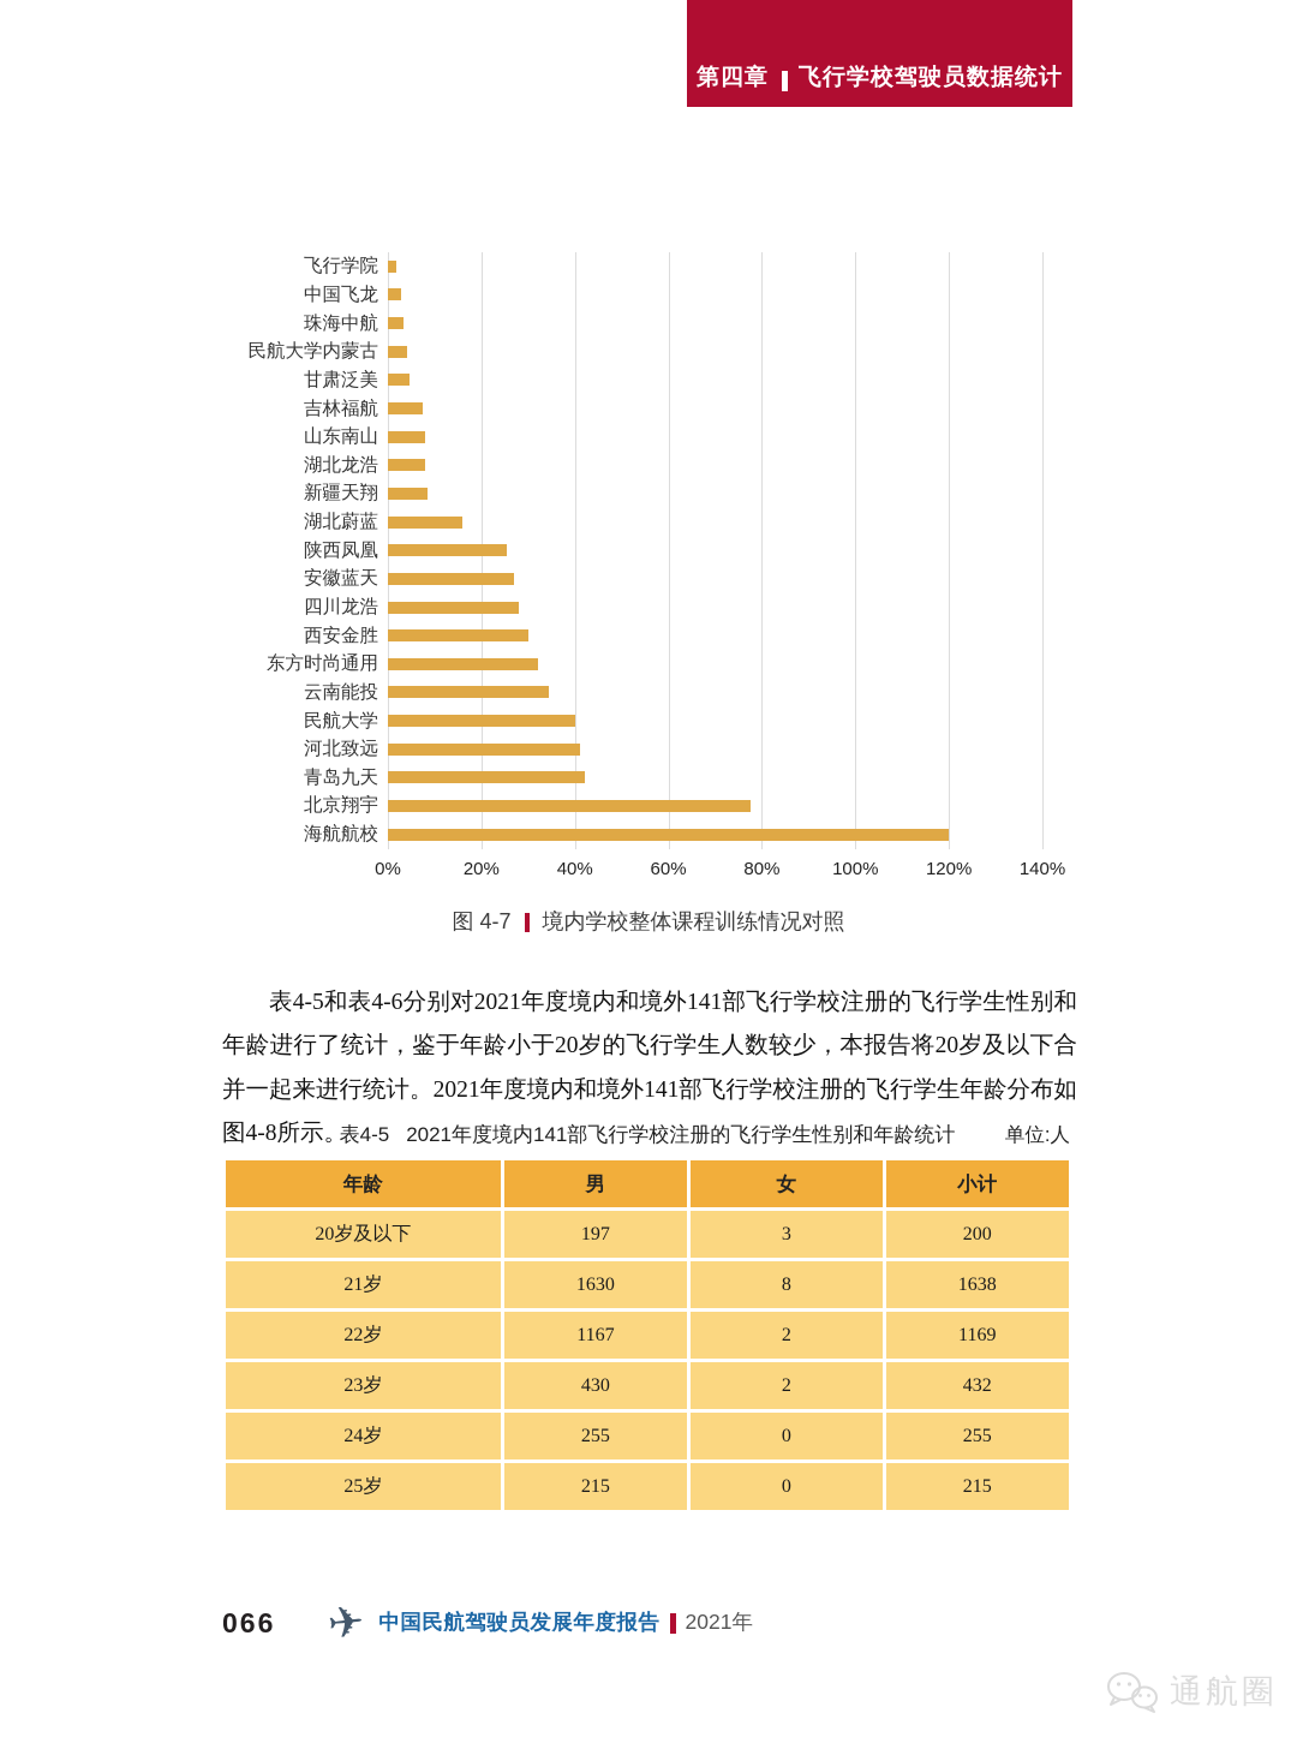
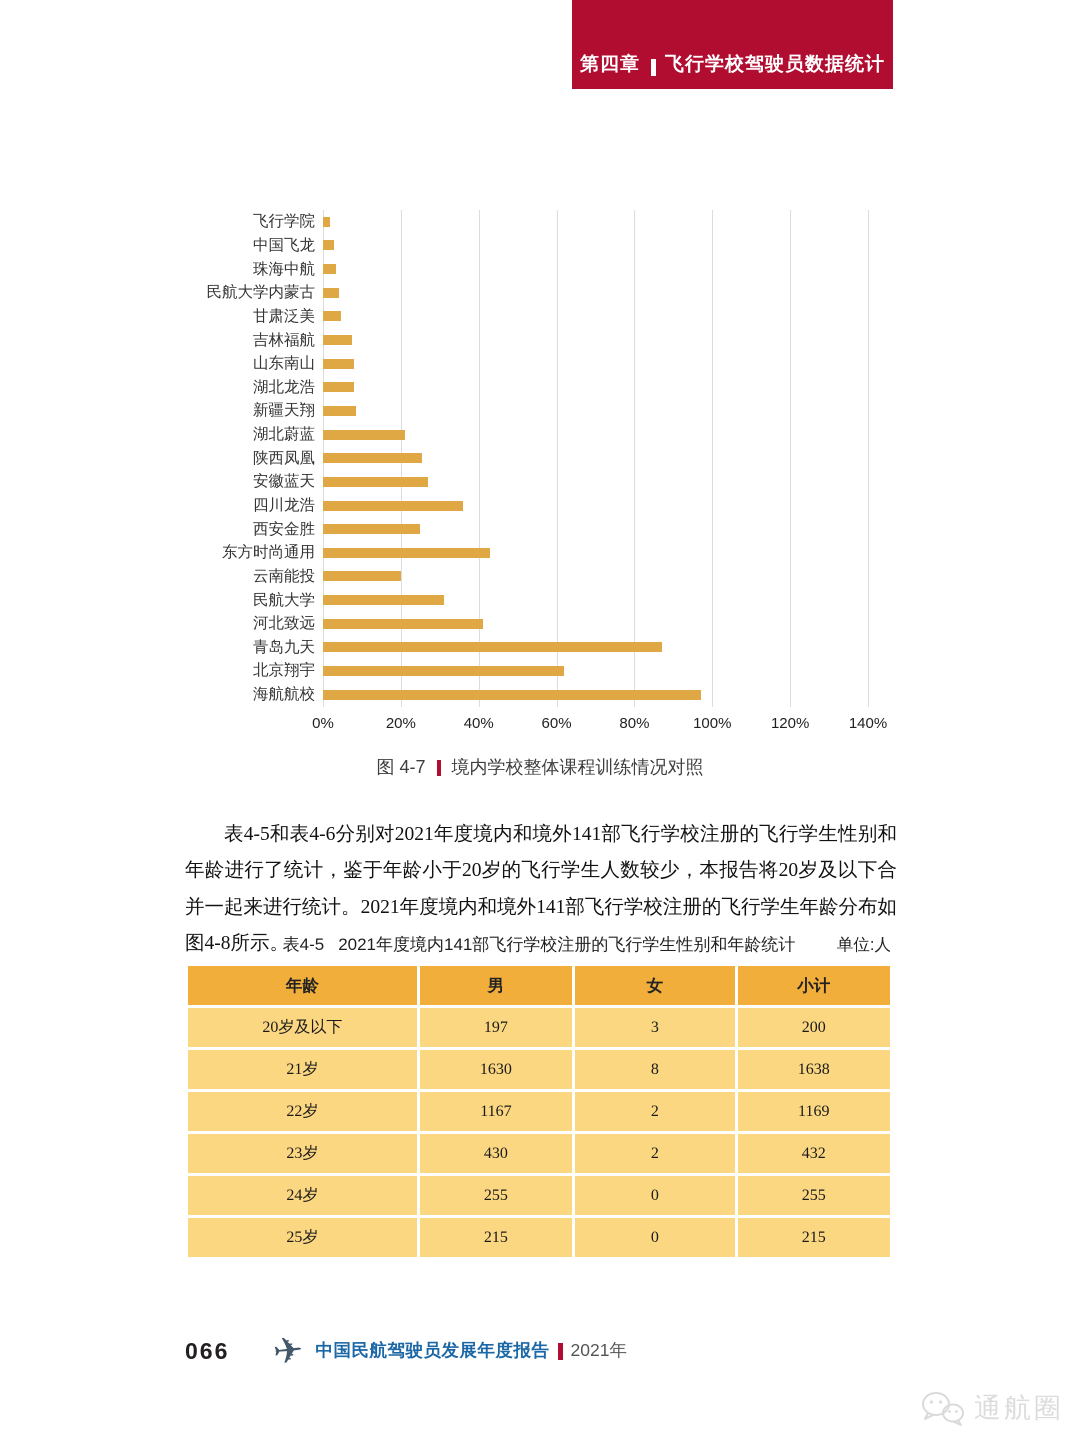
湖北蔚蓝: 16% -> 21%
四川龙浩: 28% -> 36%
西安金胜: 30% -> 25%
东方时尚通用: 32% -> 43%
云南能投: 34% -> 20%
民航大学: 40% -> 31%
青岛九天: 42% -> 87%
北京翔宇: 78% -> 62%
海航航校: 120% -> 97%
